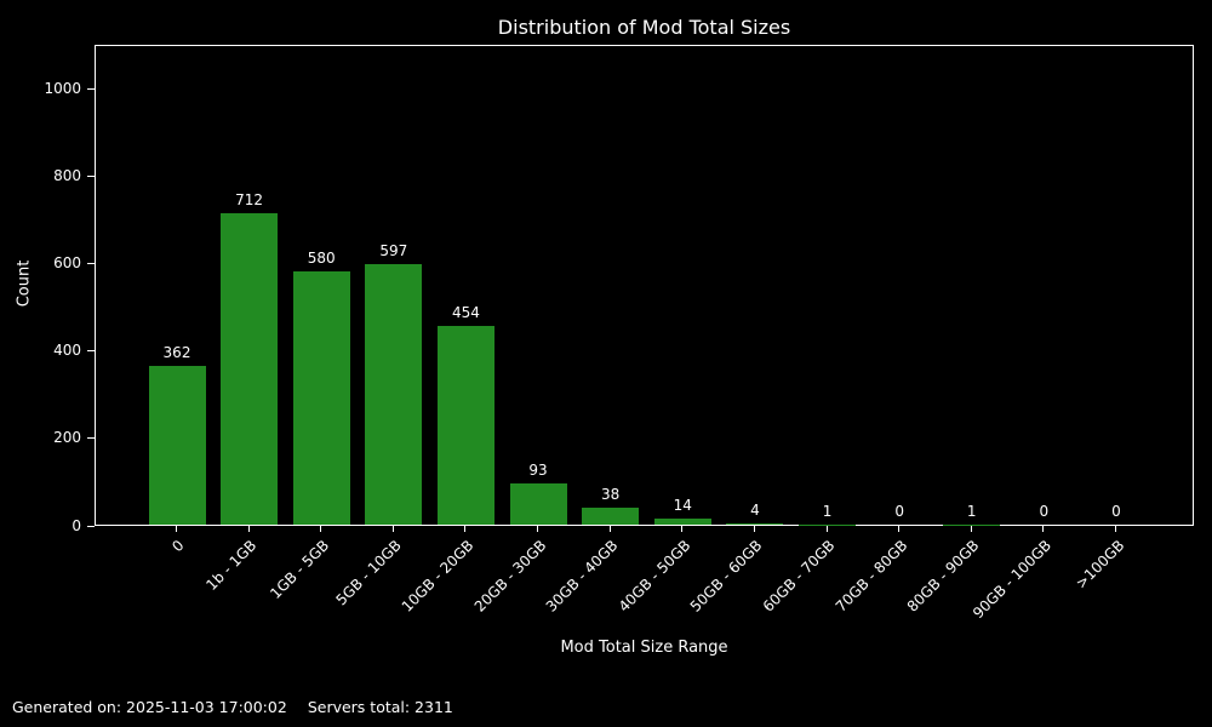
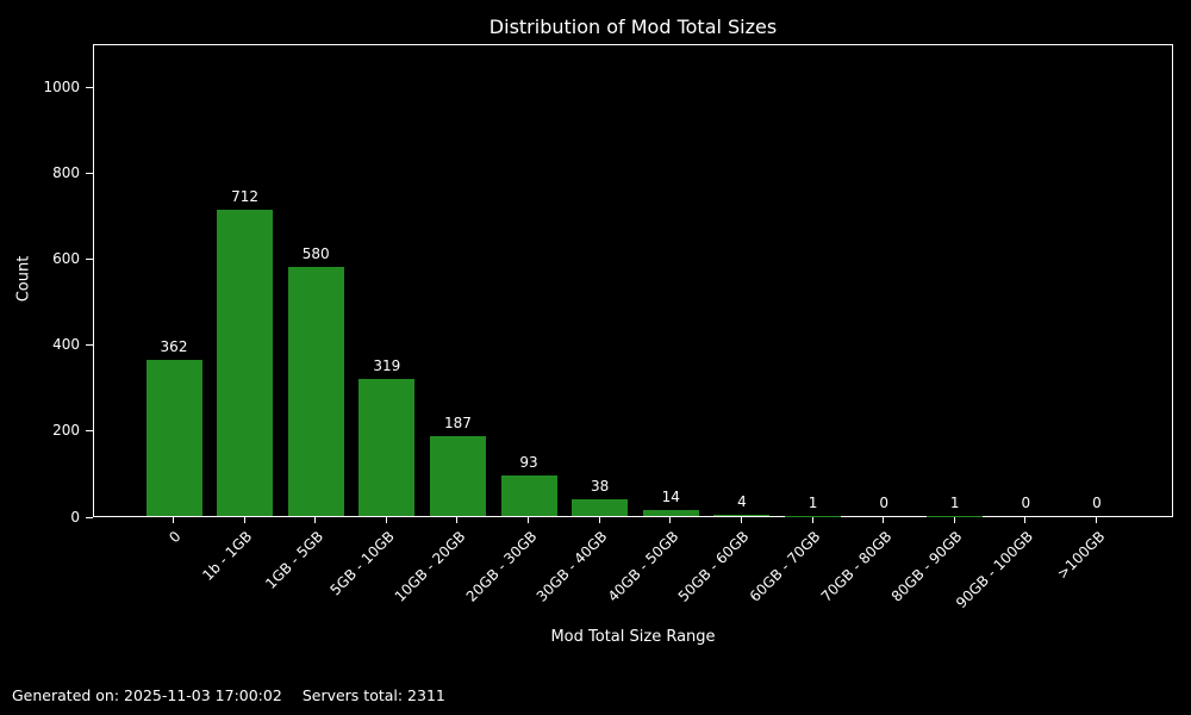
5GB - 10GB: 597 -> 319
10GB - 20GB: 454 -> 187
